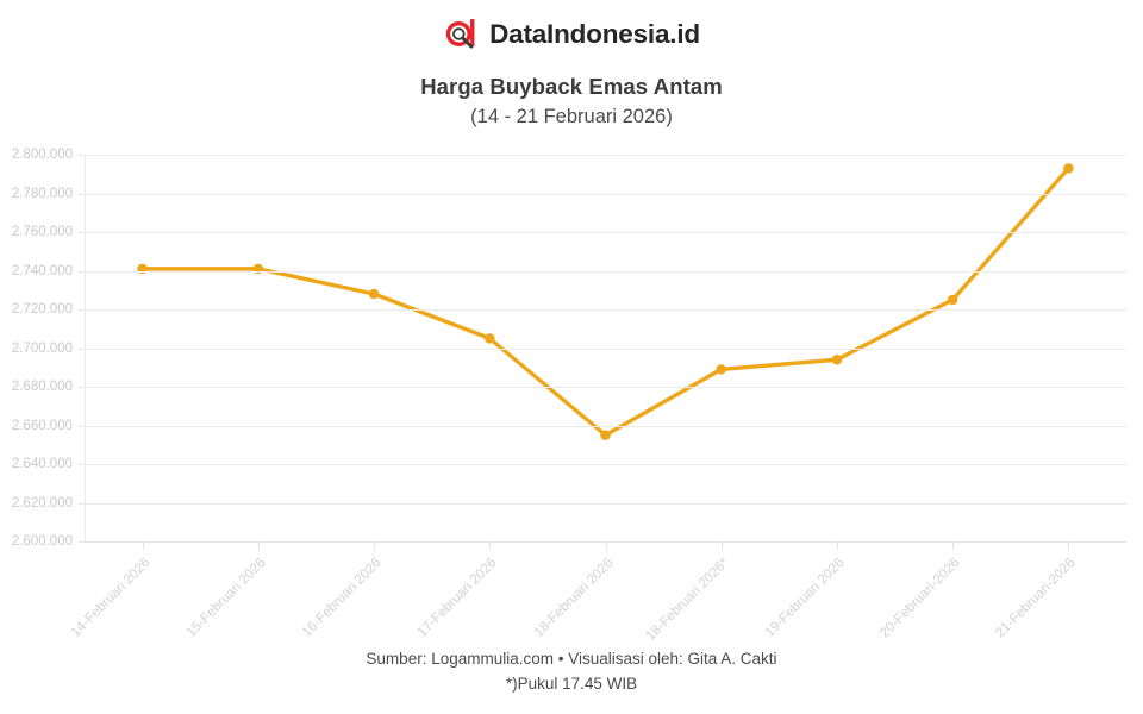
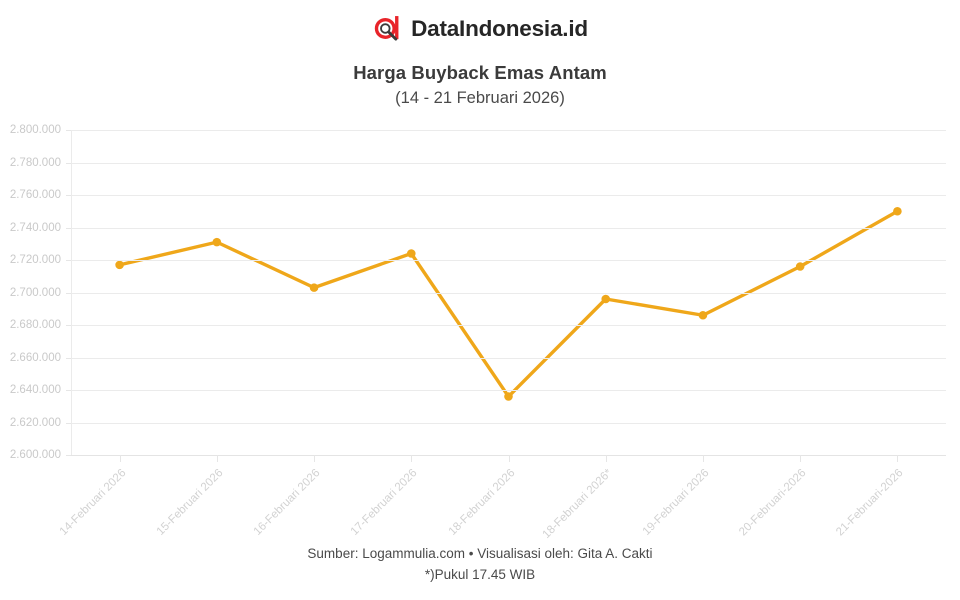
14-Februari 2026: 2741000 -> 2717000
15-Februari 2026: 2741000 -> 2731000
16-Februari 2026: 2728000 -> 2703000
17-Februari 2026: 2705000 -> 2724000
18-Februari 2026: 2655000 -> 2636000
18-Februari 2026*: 2689000 -> 2696000
19-Februari 2026: 2694000 -> 2686000
20-Februari-2026: 2725000 -> 2716000
21-Februari-2026: 2793000 -> 2750000
